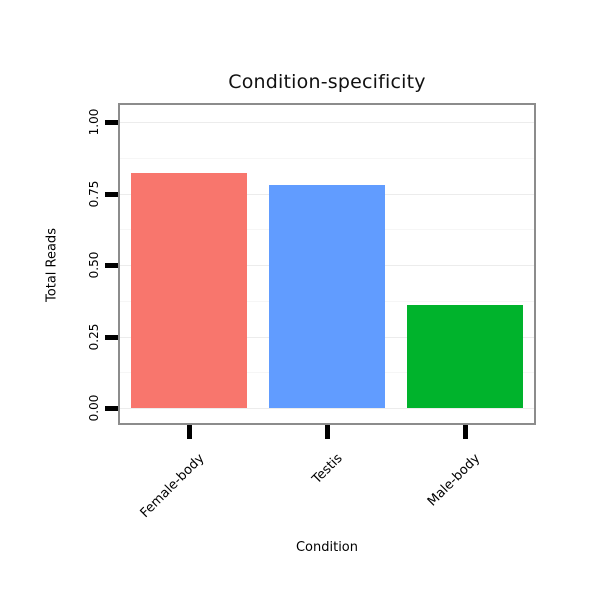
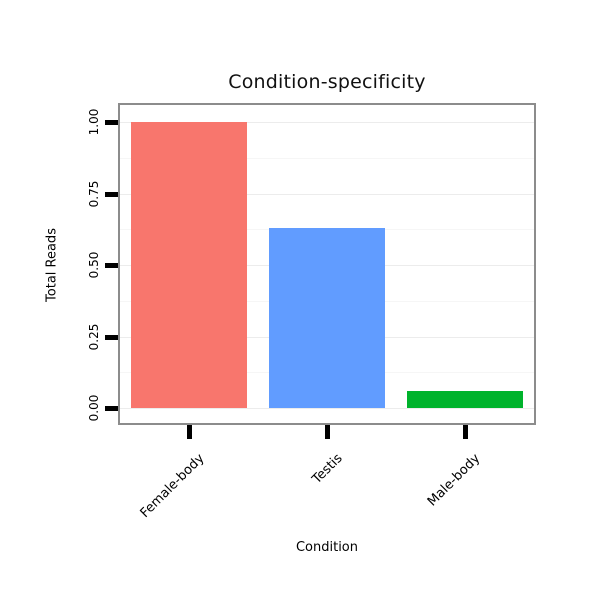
Female-body: 0.82 -> 1.00
Testis: 0.78 -> 0.63
Male-body: 0.36 -> 0.06
